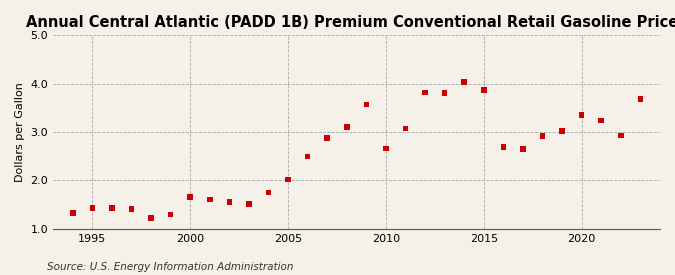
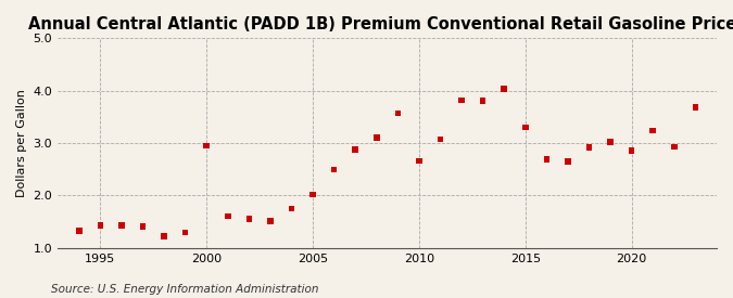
2000: 1.65 -> 2.95
2015: 3.87 -> 3.30
2020: 3.35 -> 2.85
